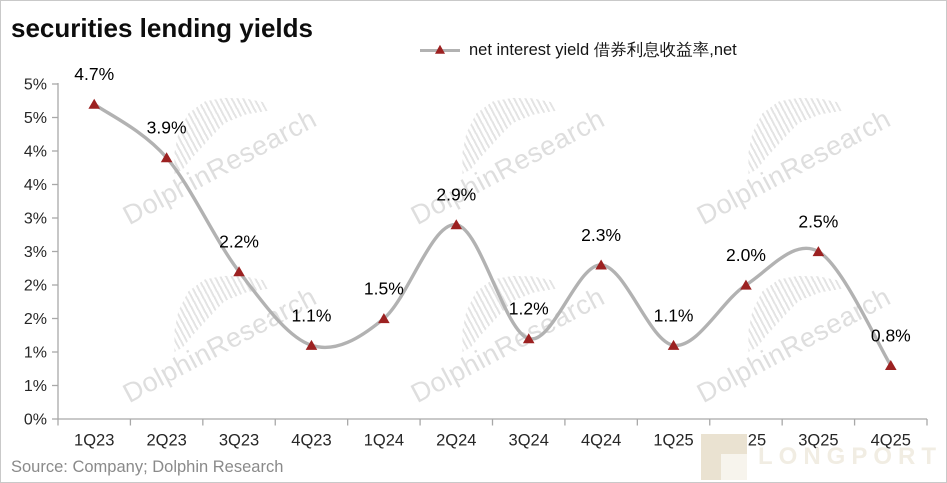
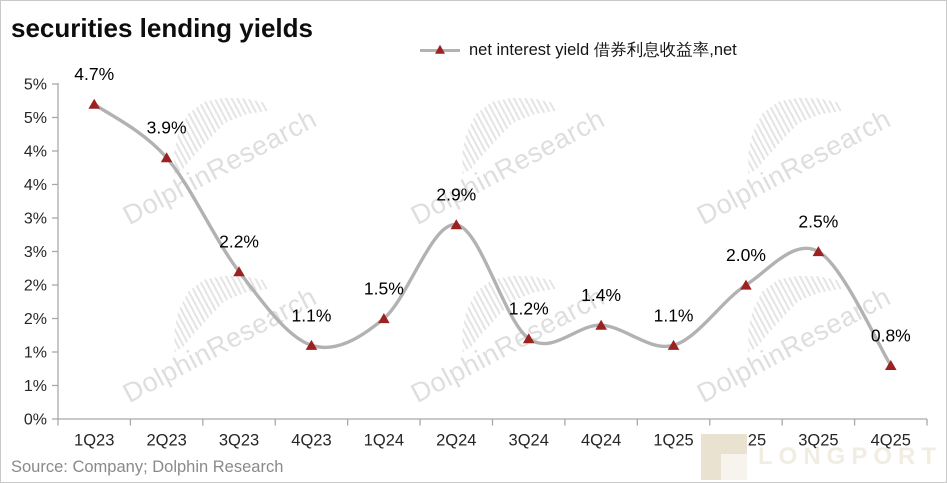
4Q24: 2.3% -> 1.4%
